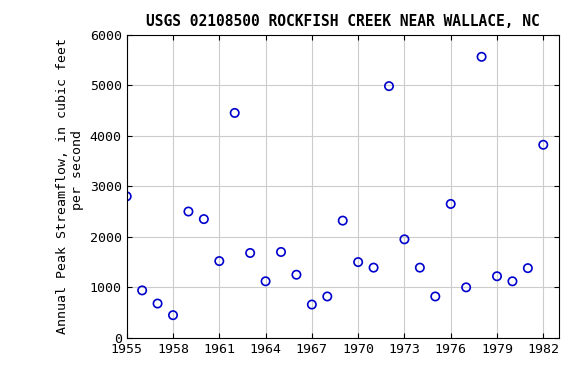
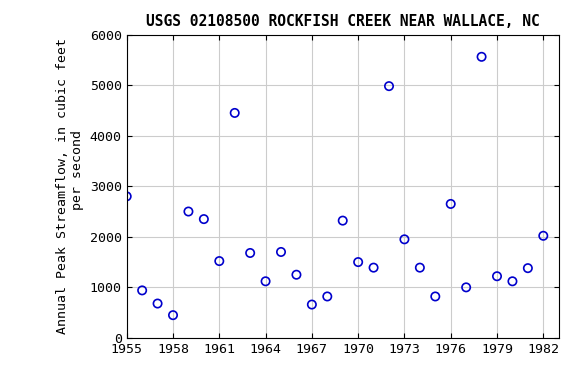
1982: 3820 -> 2020
